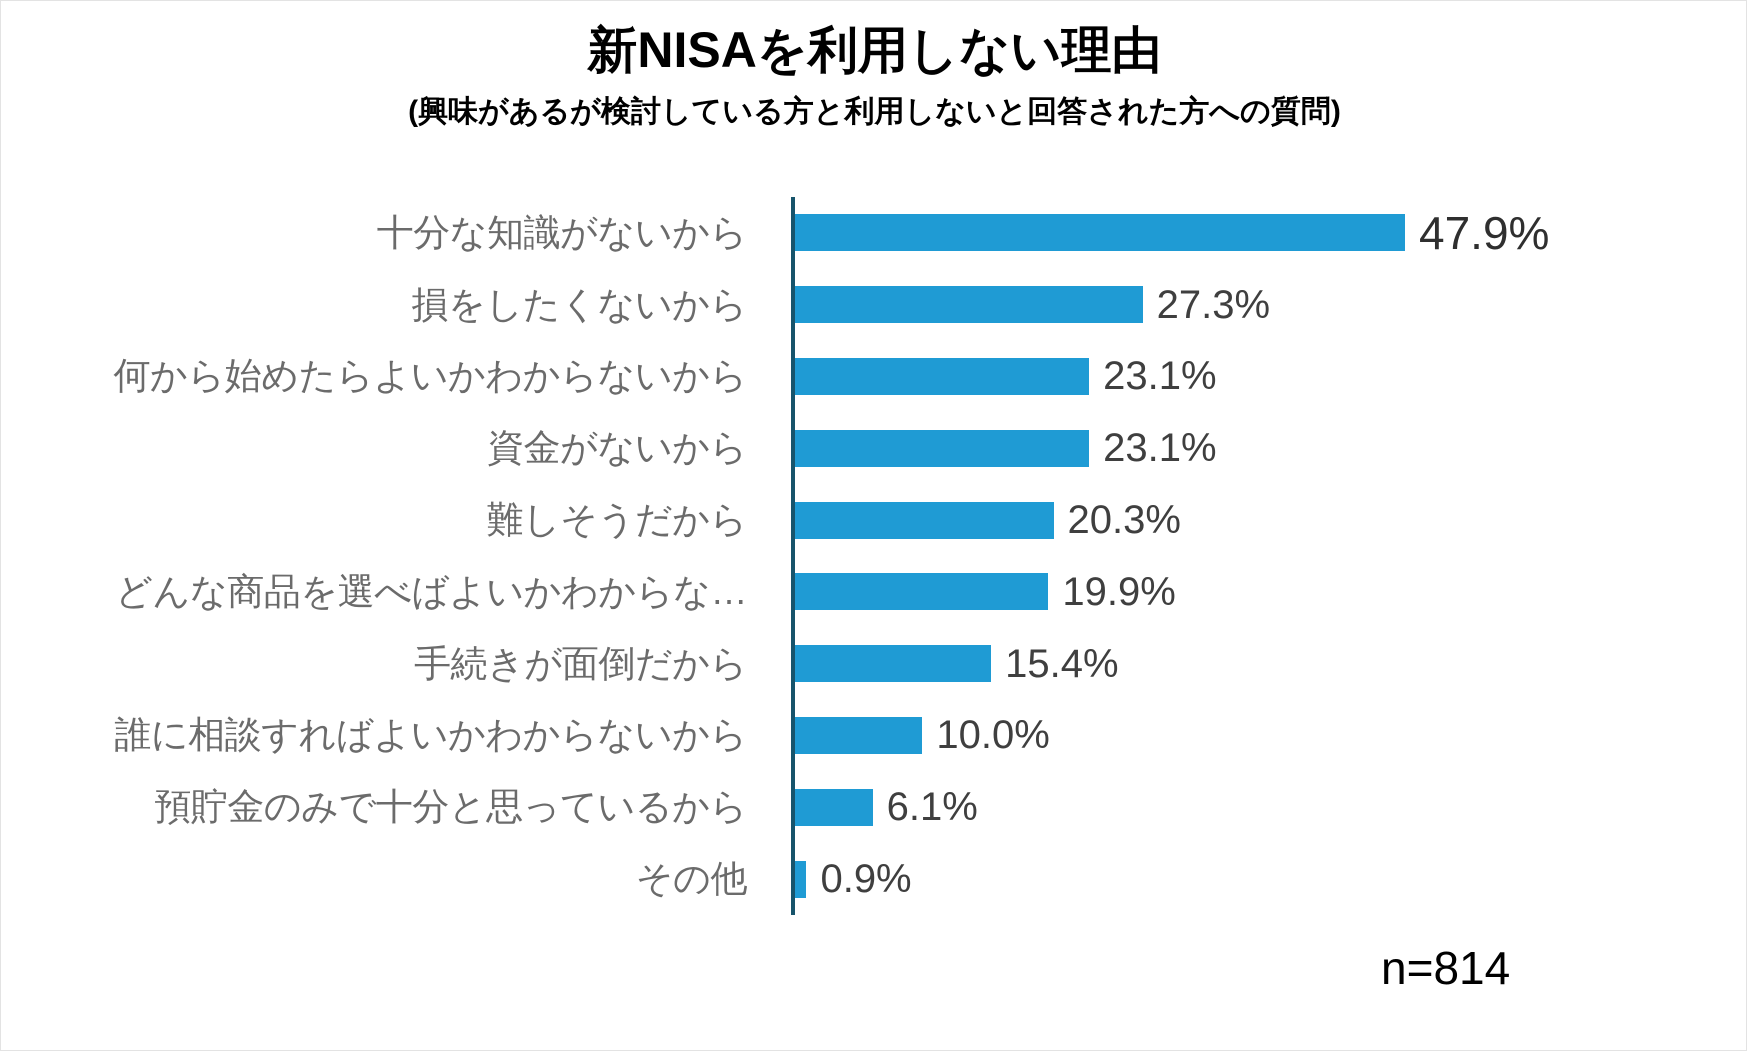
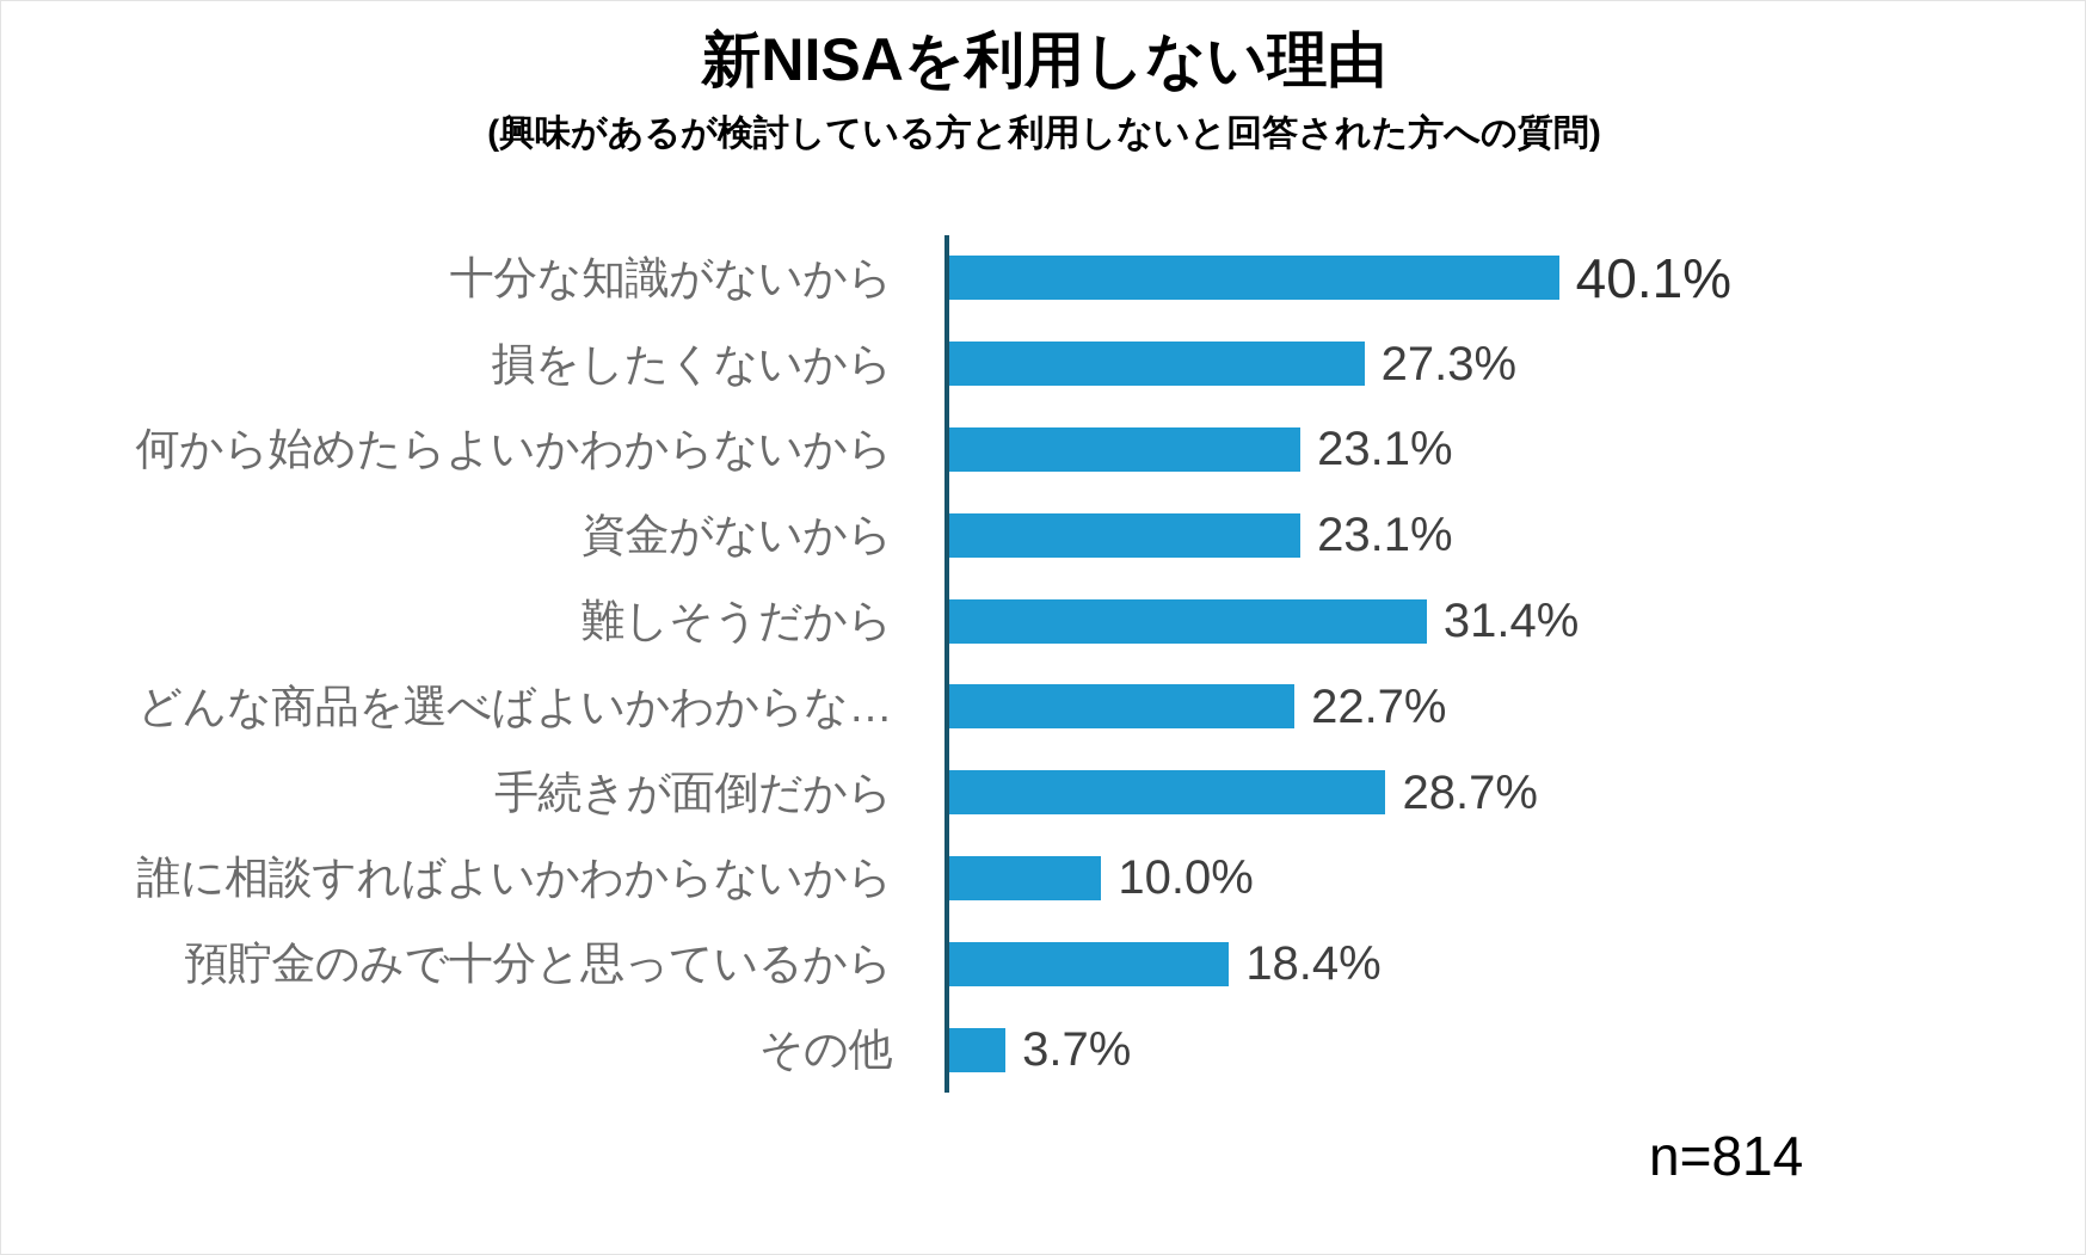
十分な知識がないから: 47.9% -> 40.1%
難しそうだから: 20.3% -> 31.4%
どんな商品を選べばよいかわからな…: 19.9% -> 22.7%
手続きが面倒だから: 15.4% -> 28.7%
預貯金のみで十分と思っているから: 6.1% -> 18.4%
その他: 0.9% -> 3.7%
